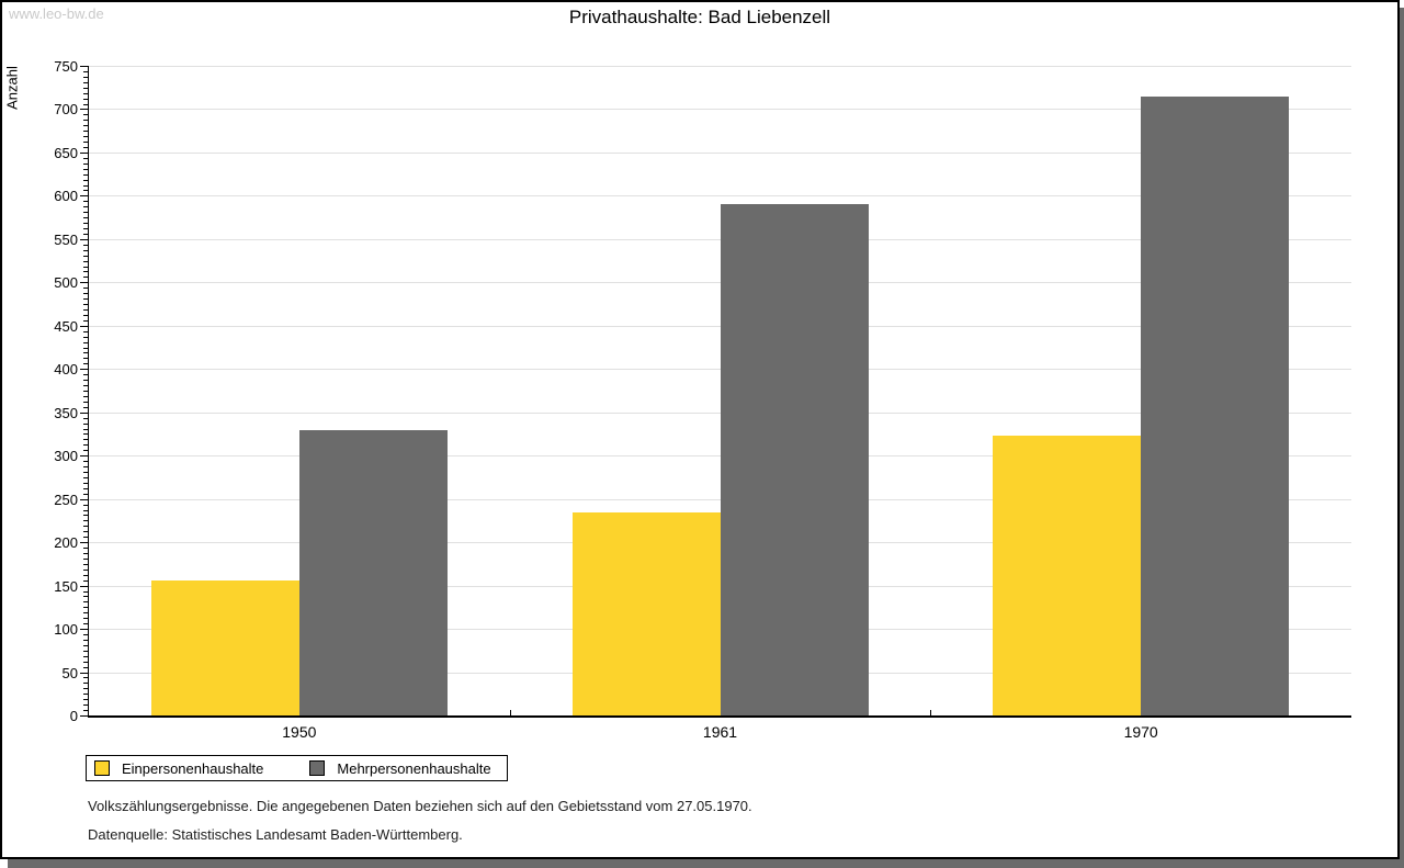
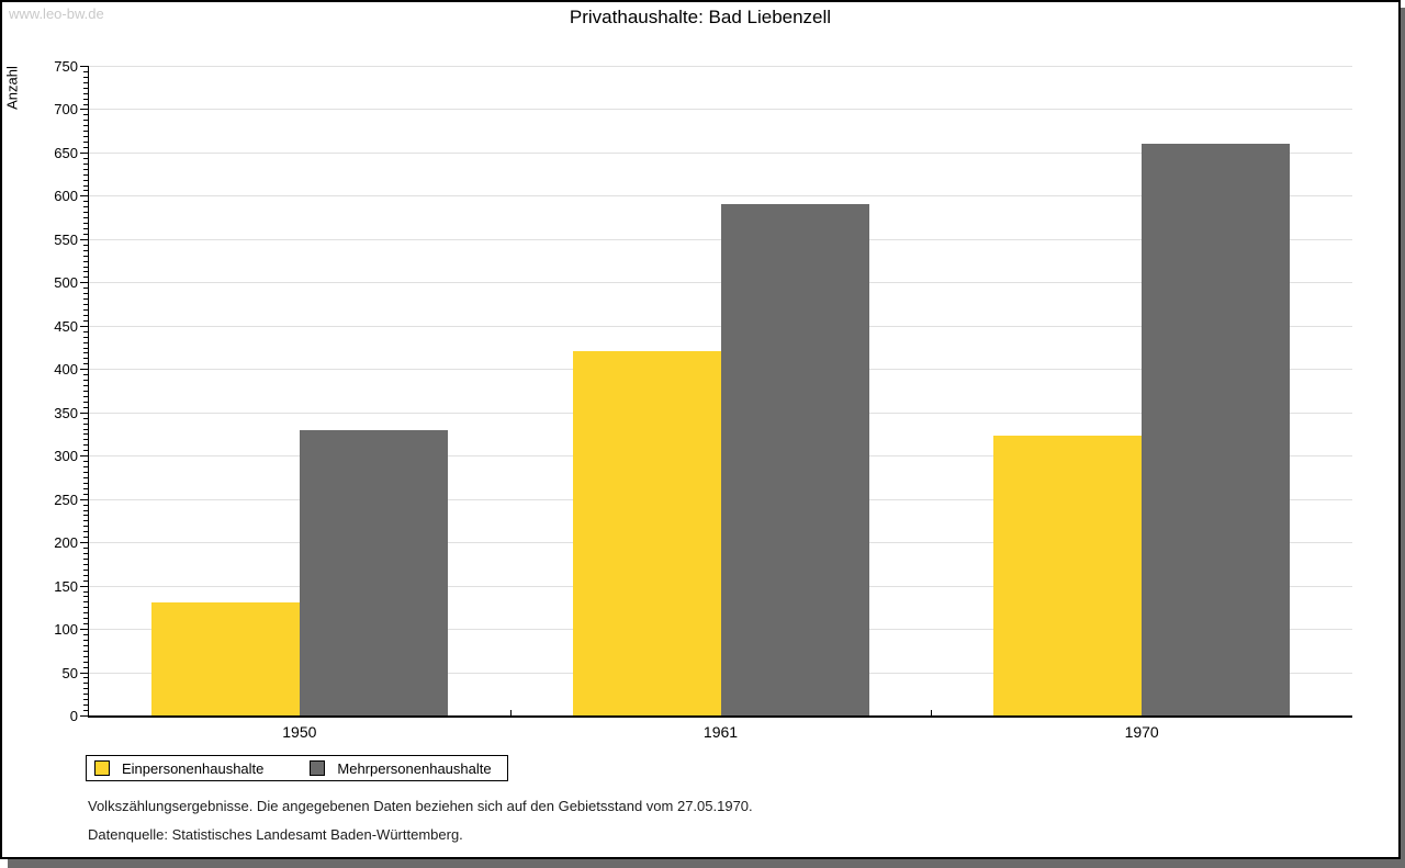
Einpersonenhaushalte/1950: 160 -> 130
Einpersonenhaushalte/1961: 240 -> 420
Mehrpersonenhaushalte/1970: 720 -> 660
